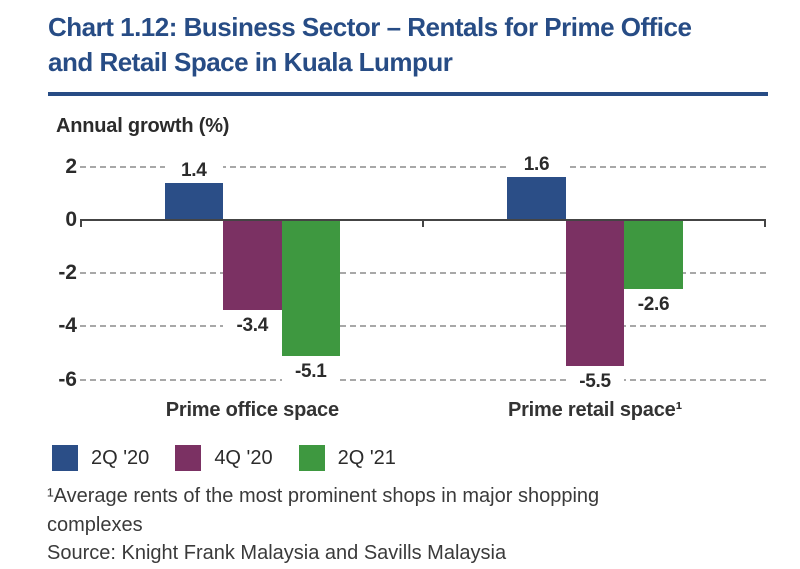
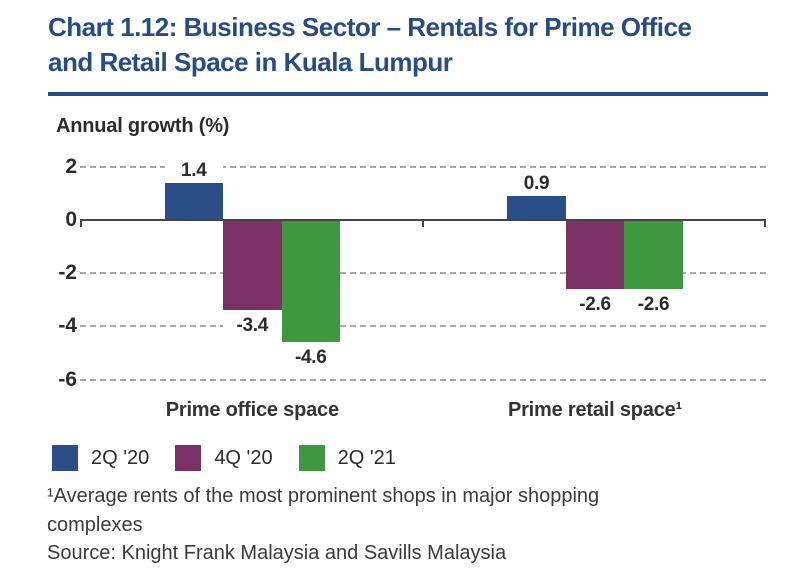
2Q '21/Prime office space: -5.1 -> -4.6
2Q '20/Prime retail space¹: 1.6 -> 0.9
4Q '20/Prime retail space¹: -5.5 -> -2.6
